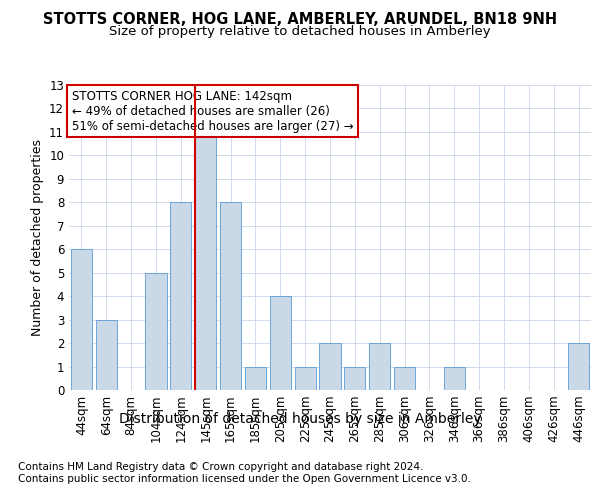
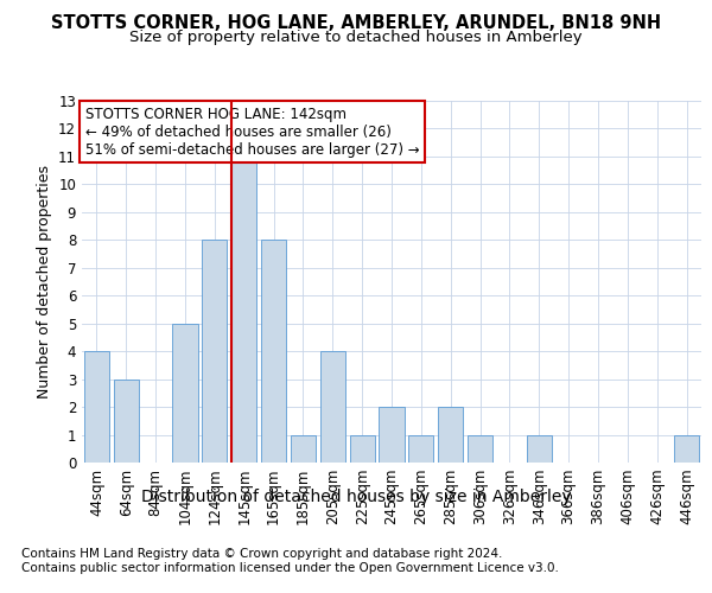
44sqm: 6 -> 4
446sqm: 2 -> 1
